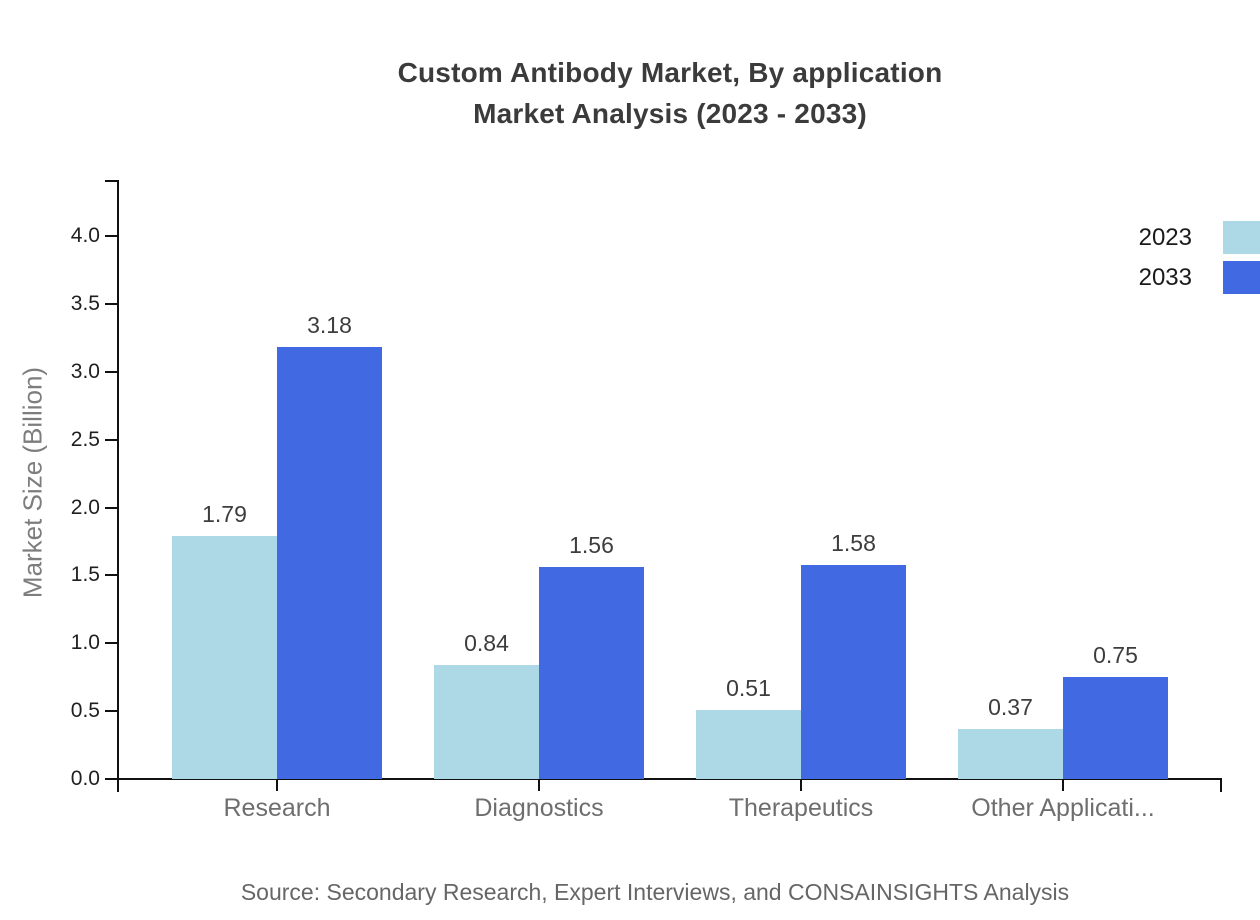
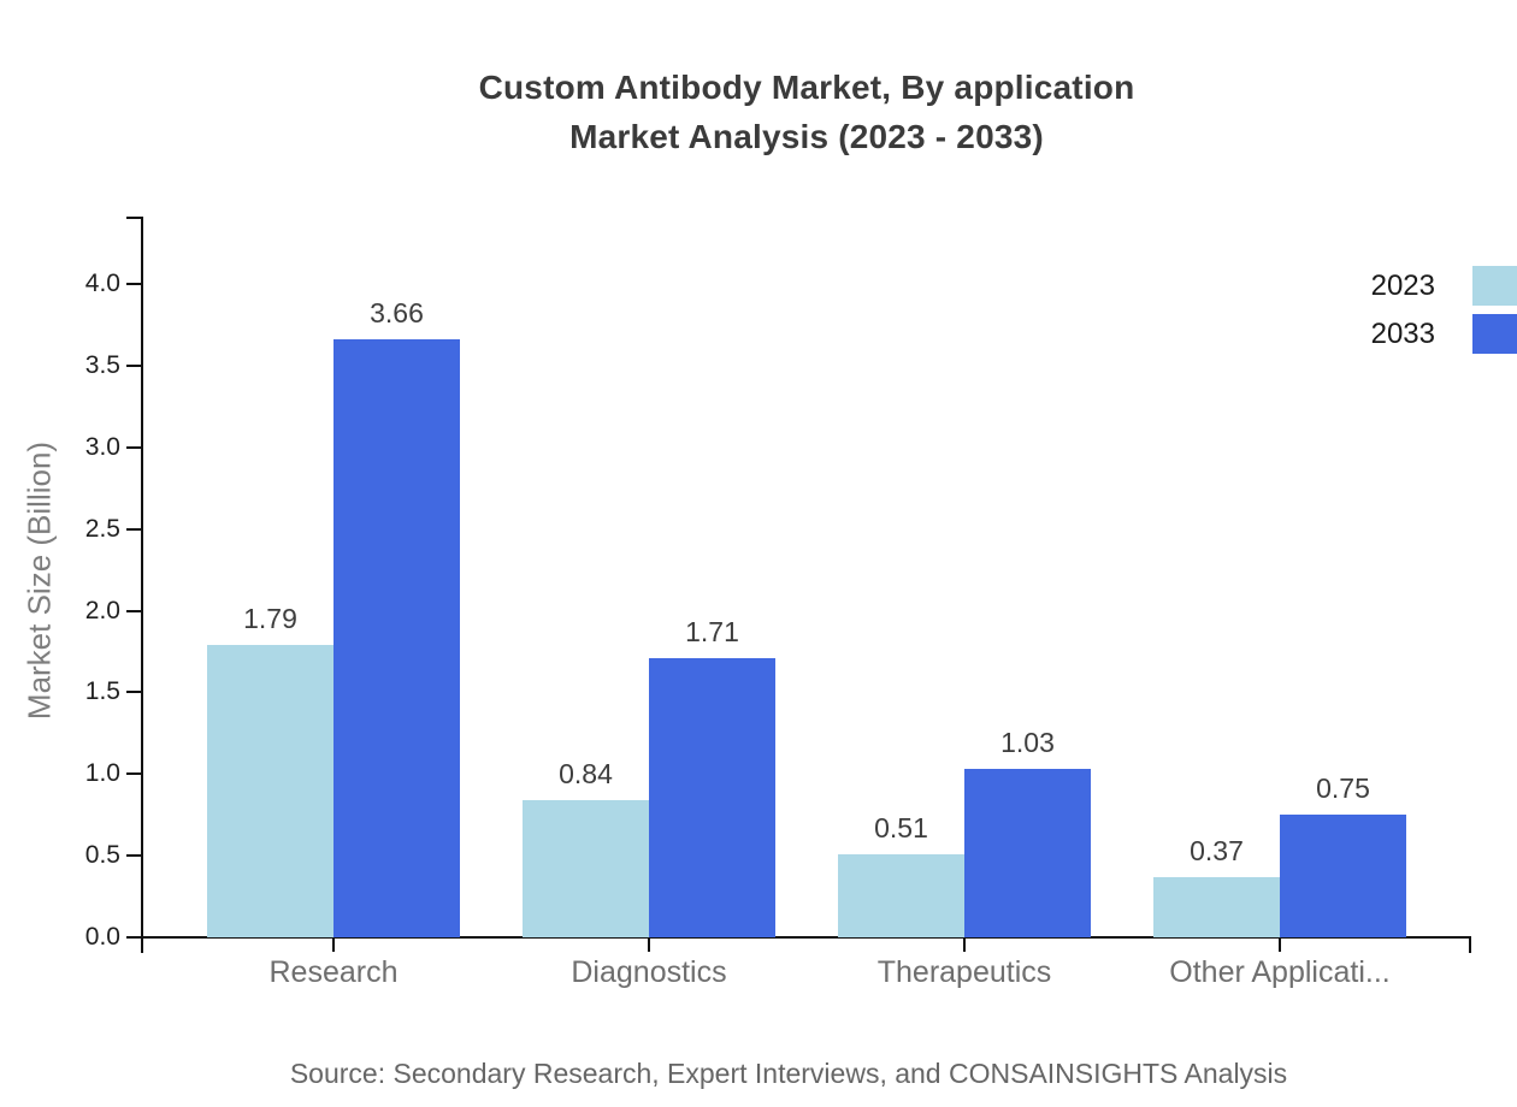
2033/Research: 3.18 -> 3.66
2033/Diagnostics: 1.56 -> 1.71
2033/Therapeutics: 1.58 -> 1.03
